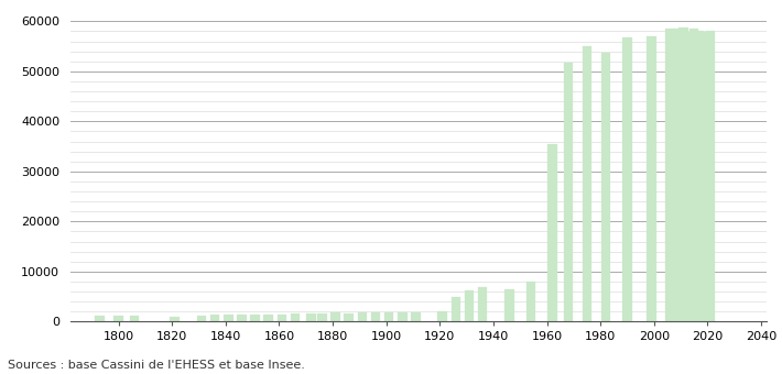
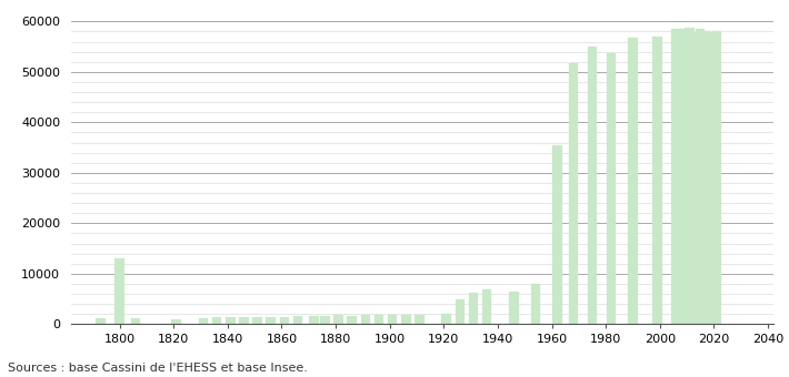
1800: 1200 -> 13000
